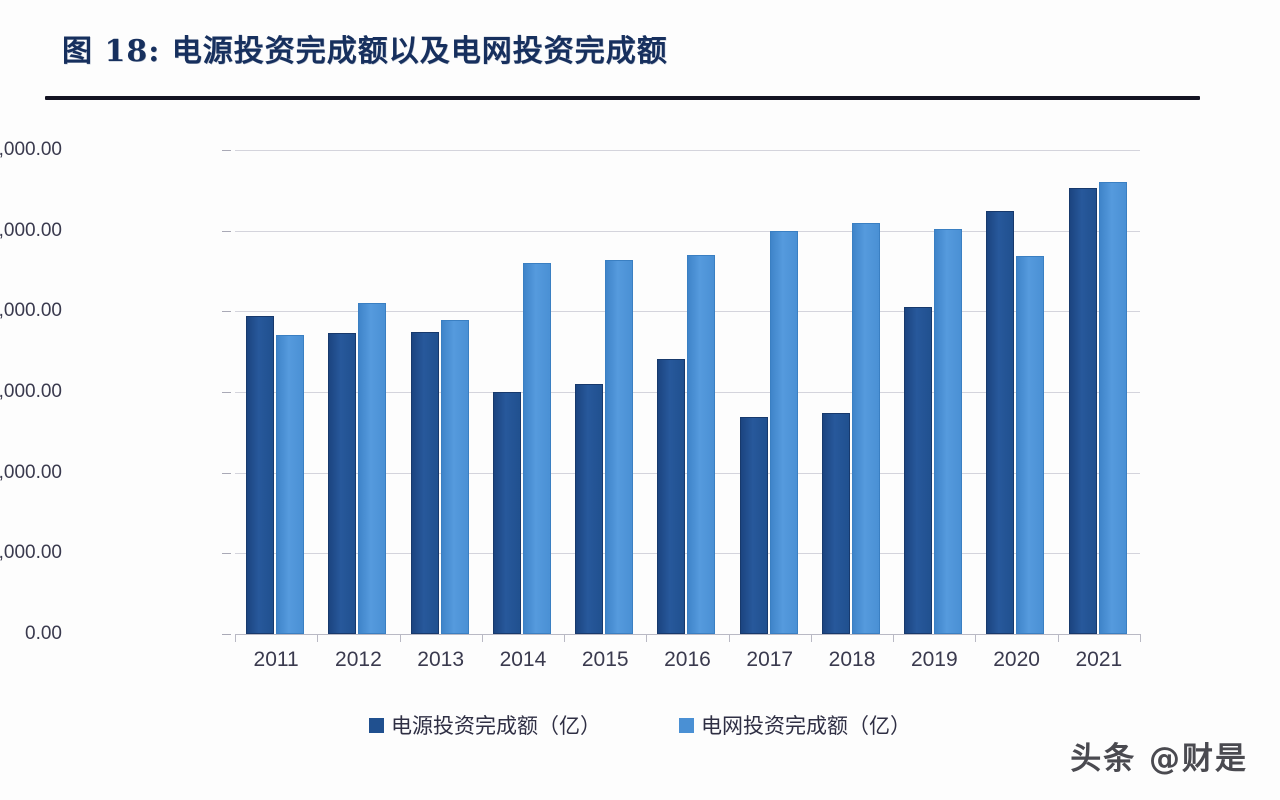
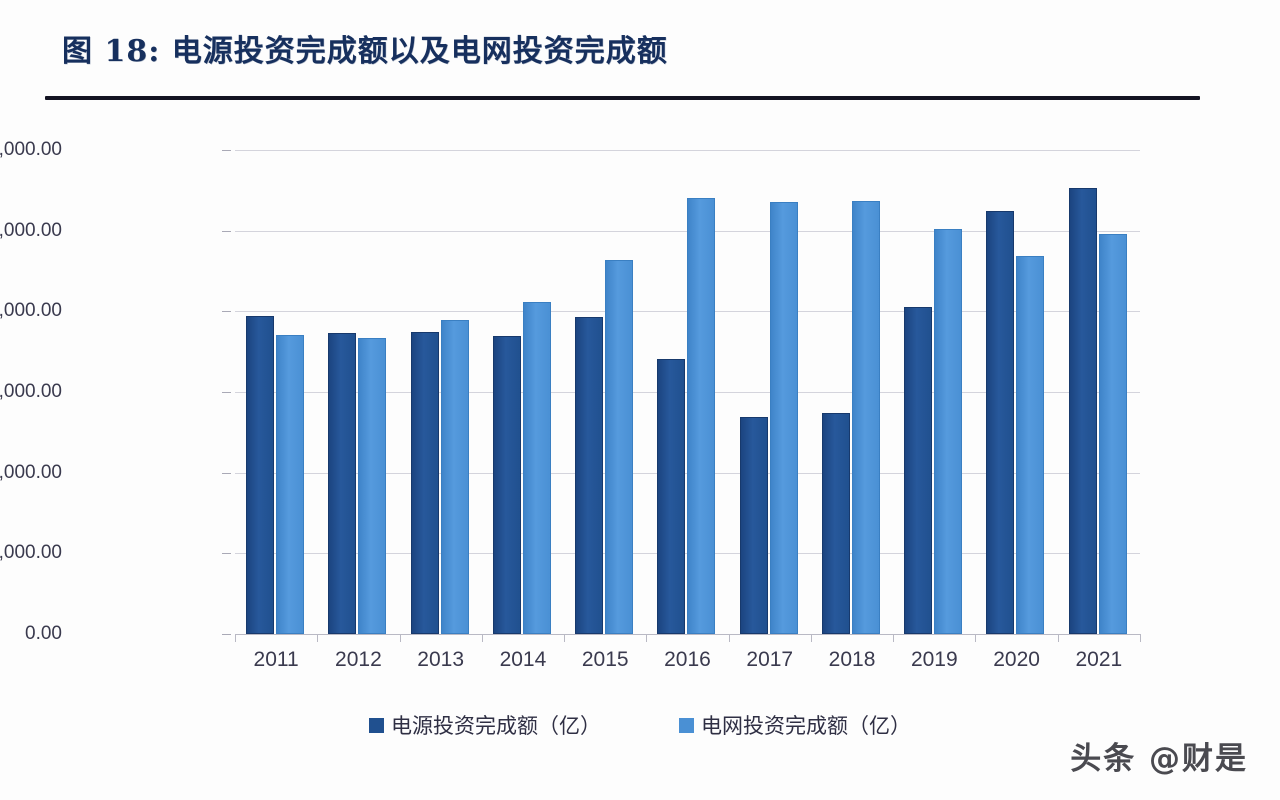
电网投资完成额（亿）/2012: 4100 -> 3700
电源投资完成额（亿）/2014: 3000 -> 3700
电网投资完成额（亿）/2014: 4600 -> 4100
电源投资完成额（亿）/2015: 3100 -> 3900
电网投资完成额（亿）/2016: 4700 -> 5400
电网投资完成额（亿）/2017: 5000 -> 5400
电网投资完成额（亿）/2018: 5100 -> 5400
电网投资完成额（亿）/2021: 5600 -> 5000
